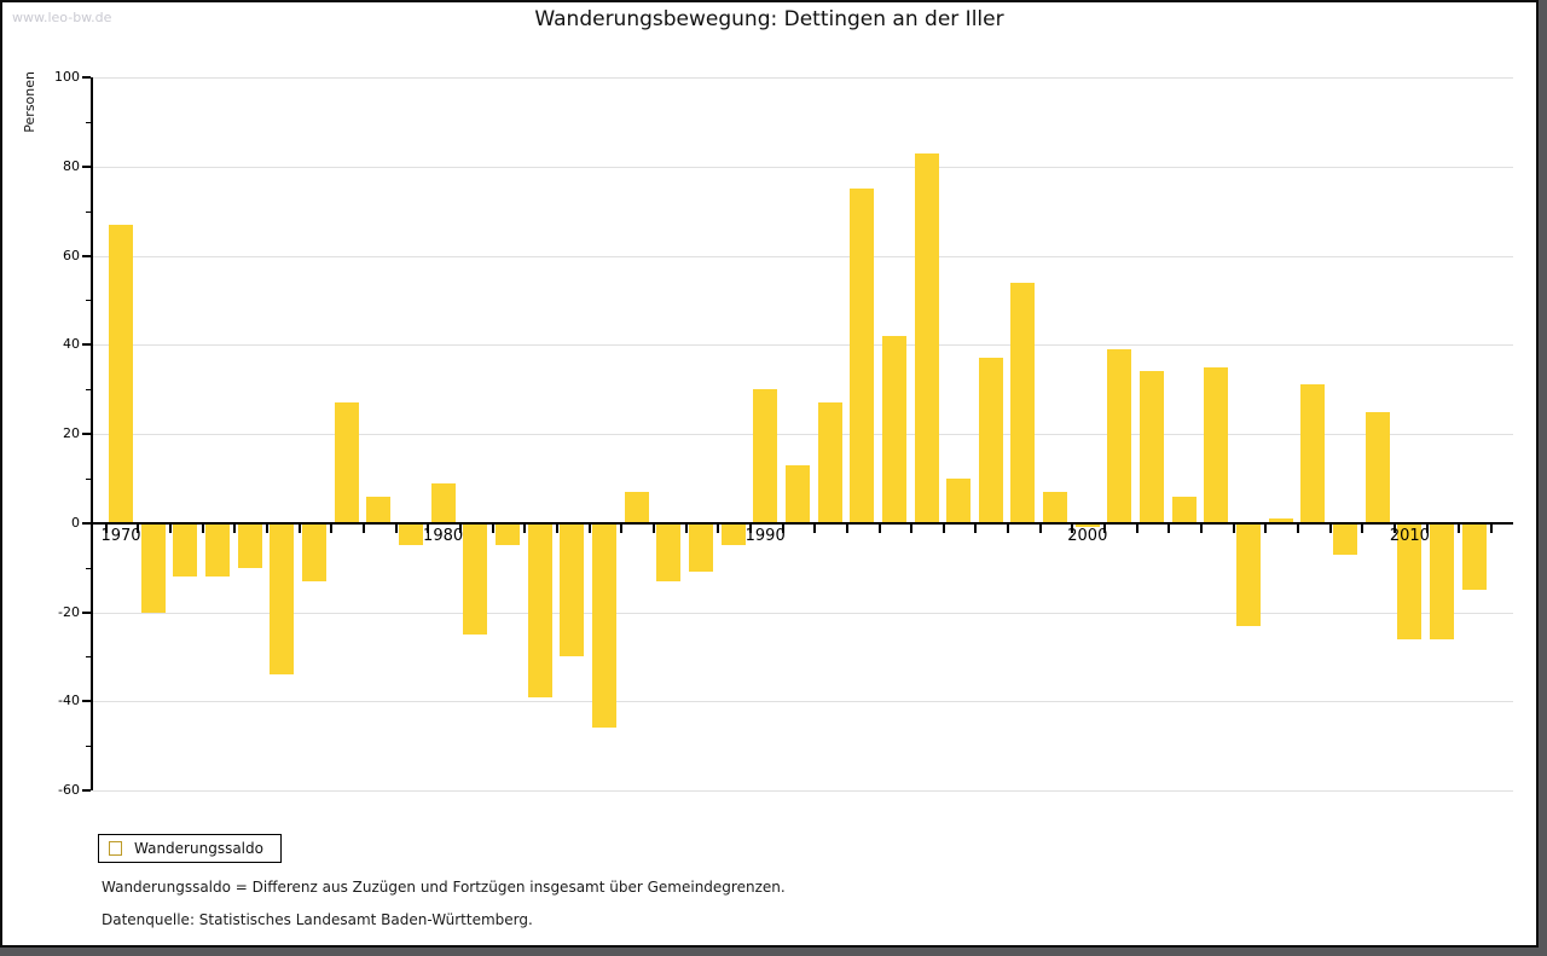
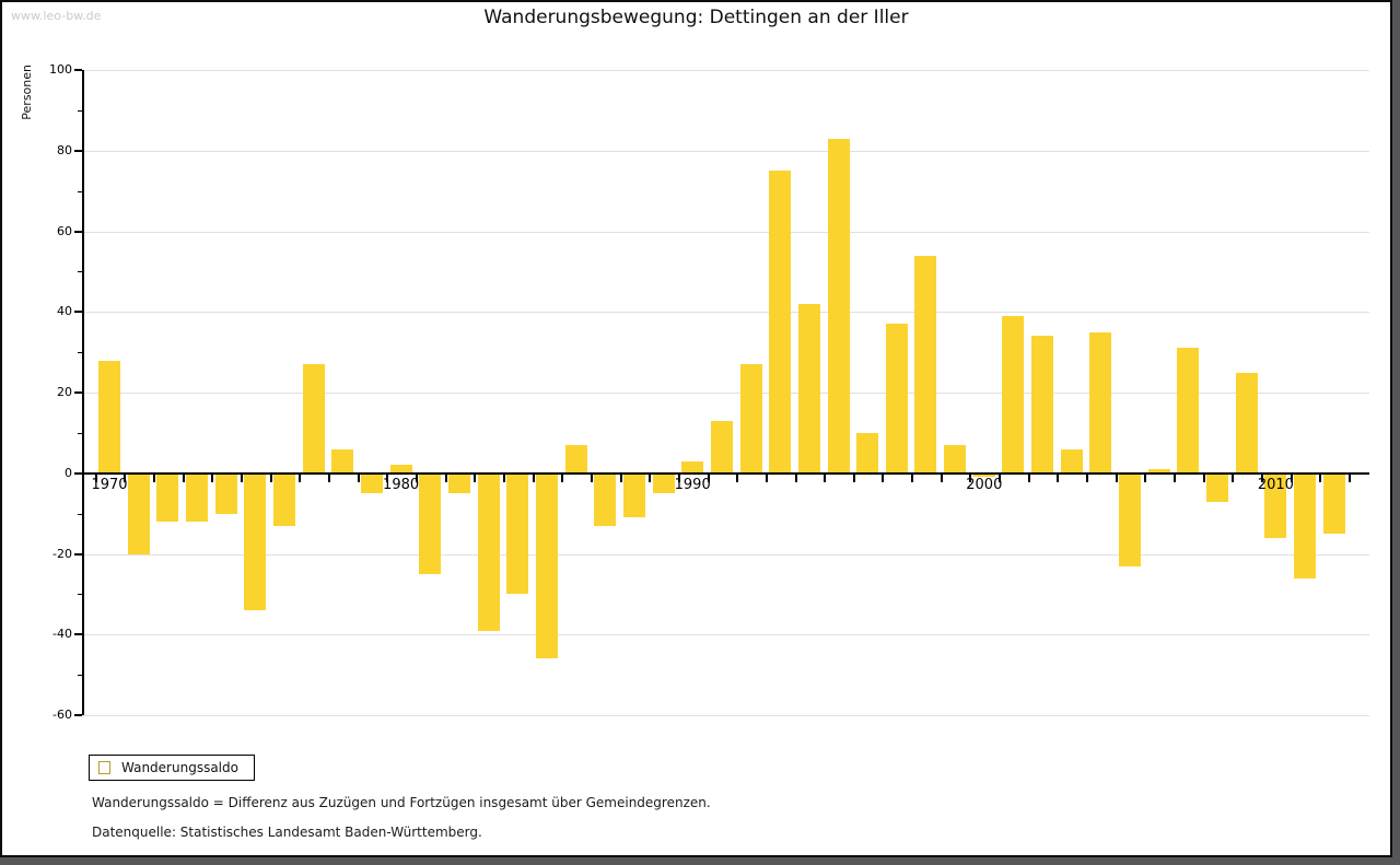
1970: 67 -> 28
1980: 9 -> 2
1990: 30 -> 3
2010: -26 -> -16
